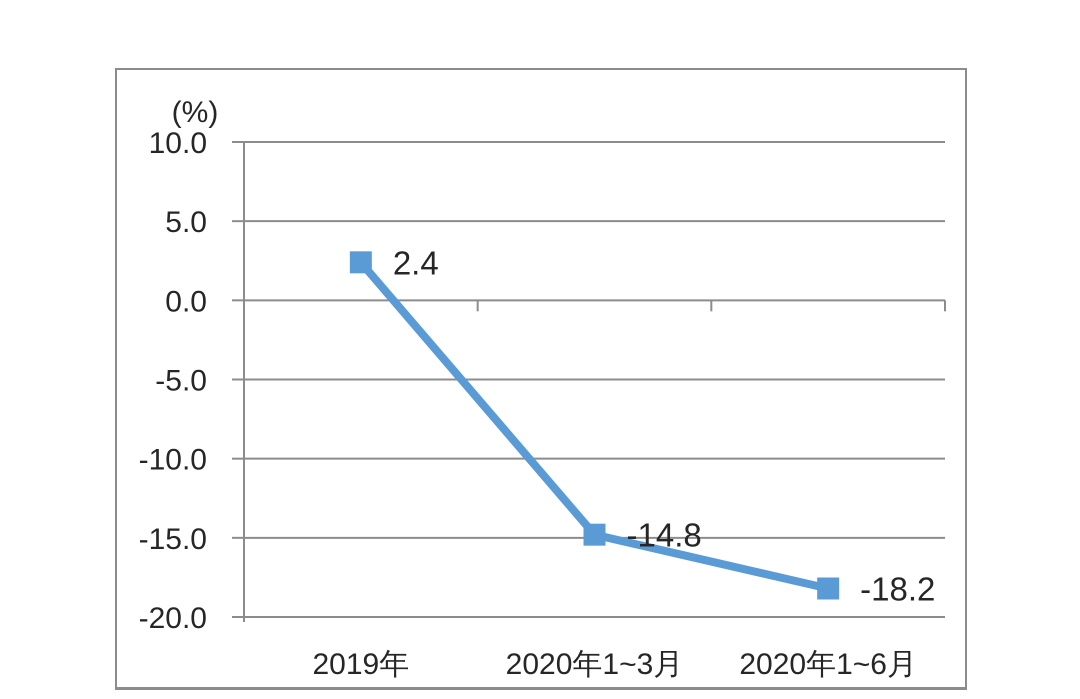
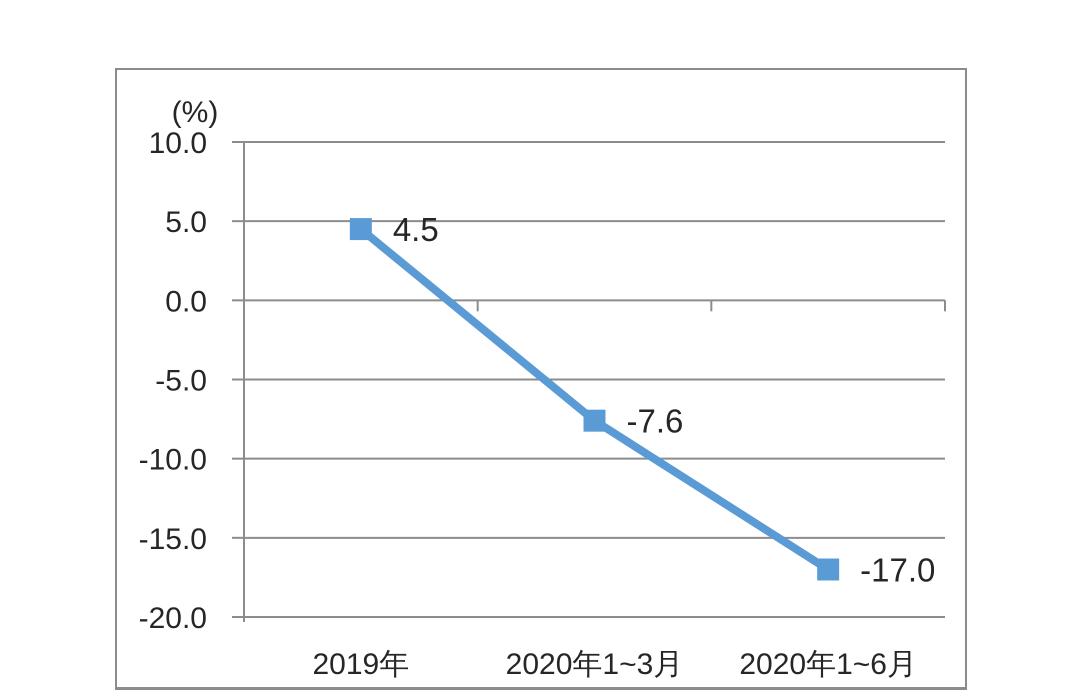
2019年: 2.4 -> 4.5
2020年1~3月: -14.8 -> -7.6
2020年1~6月: -18.2 -> -17.0
